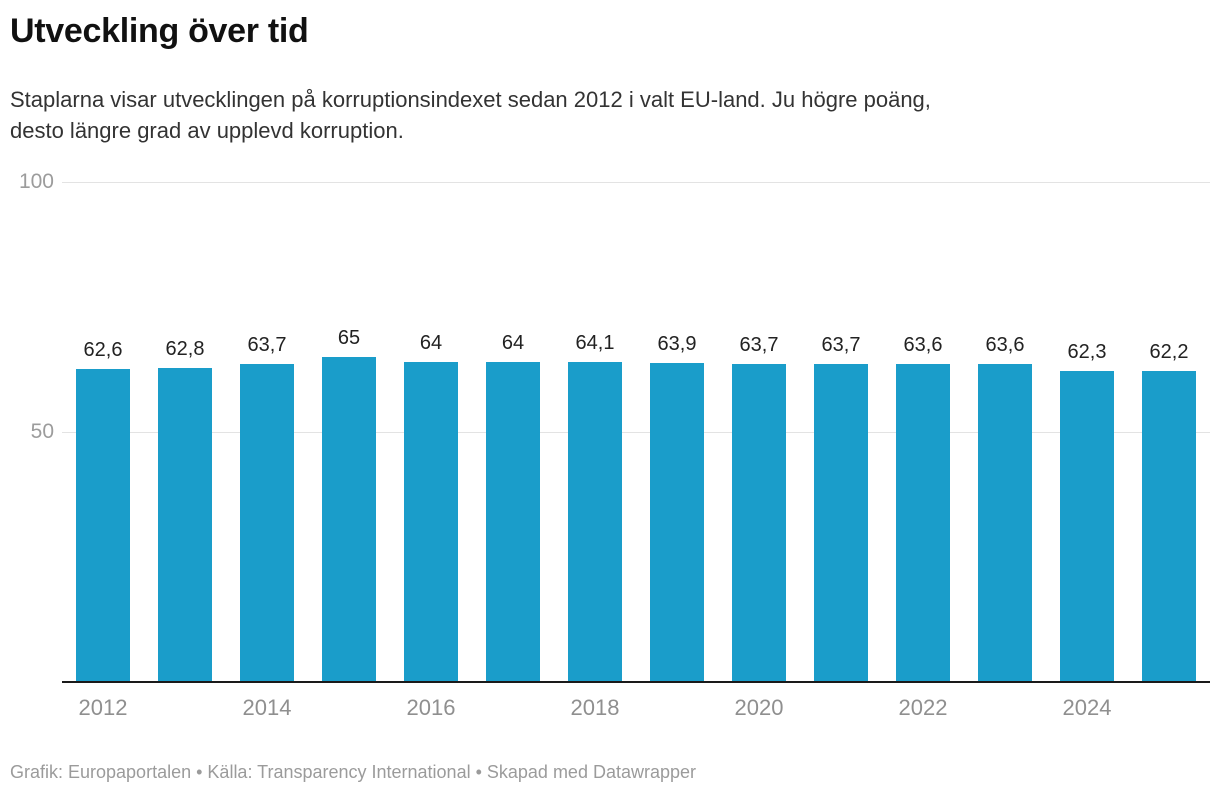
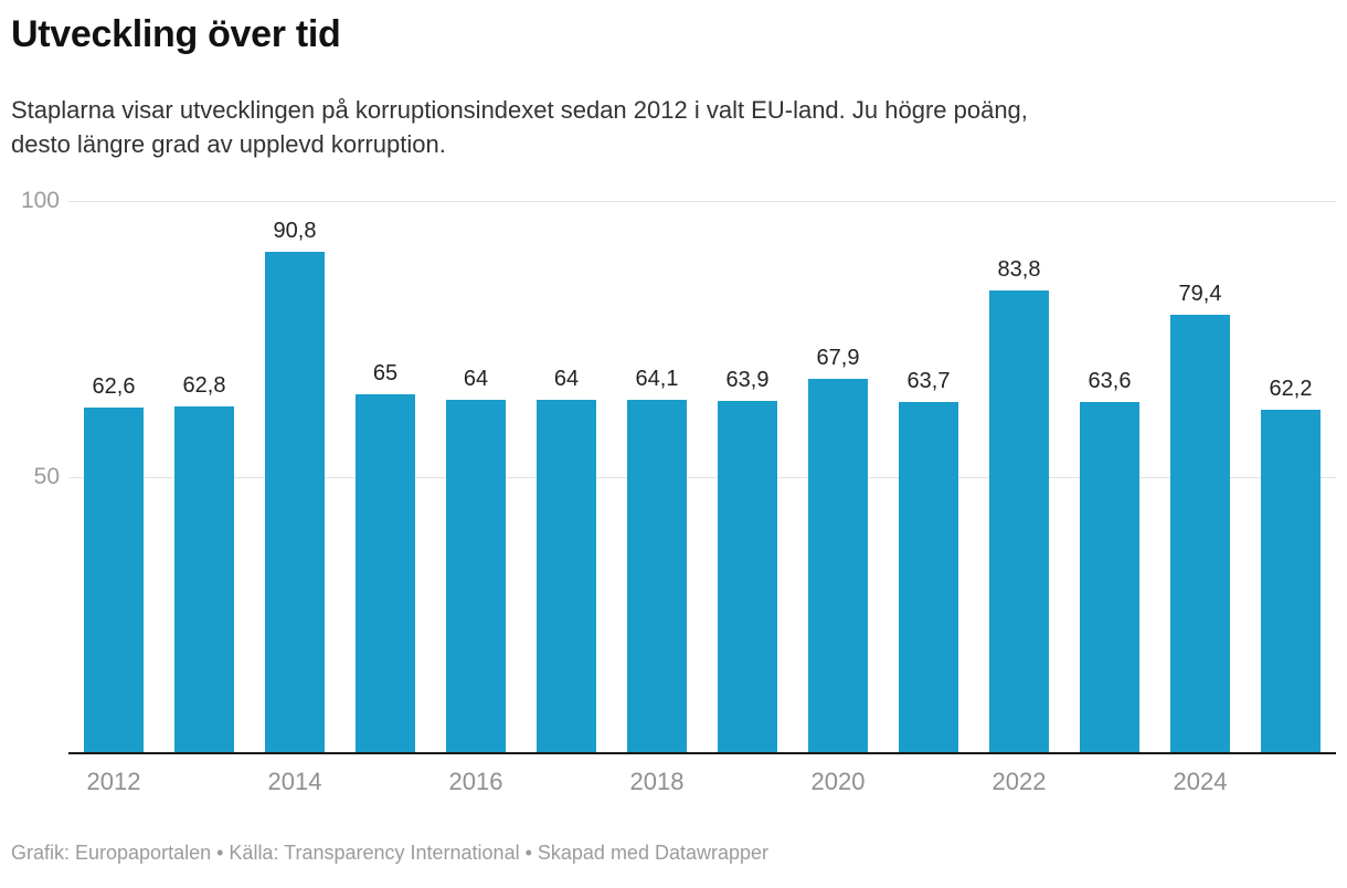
2014: 63,7 -> 90,8
2020: 63,7 -> 67,9
2022: 63,6 -> 83,8
2024: 62,3 -> 79,4
